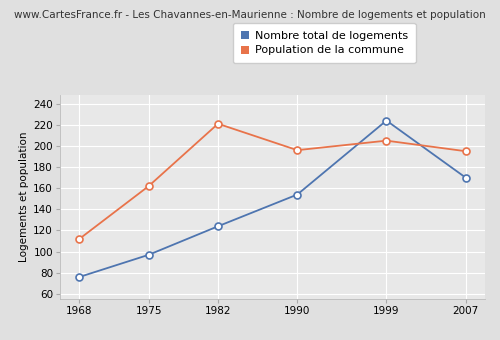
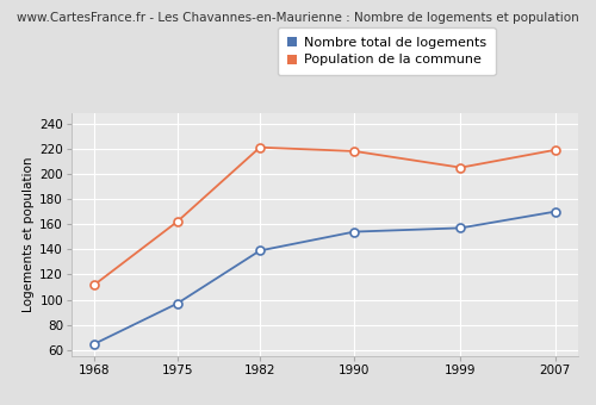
Nombre total de logements/1968: 76 -> 65
Nombre total de logements/1982: 124 -> 139
Population de la commune/1990: 196 -> 218
Nombre total de logements/1999: 224 -> 157
Population de la commune/2007: 195 -> 219
